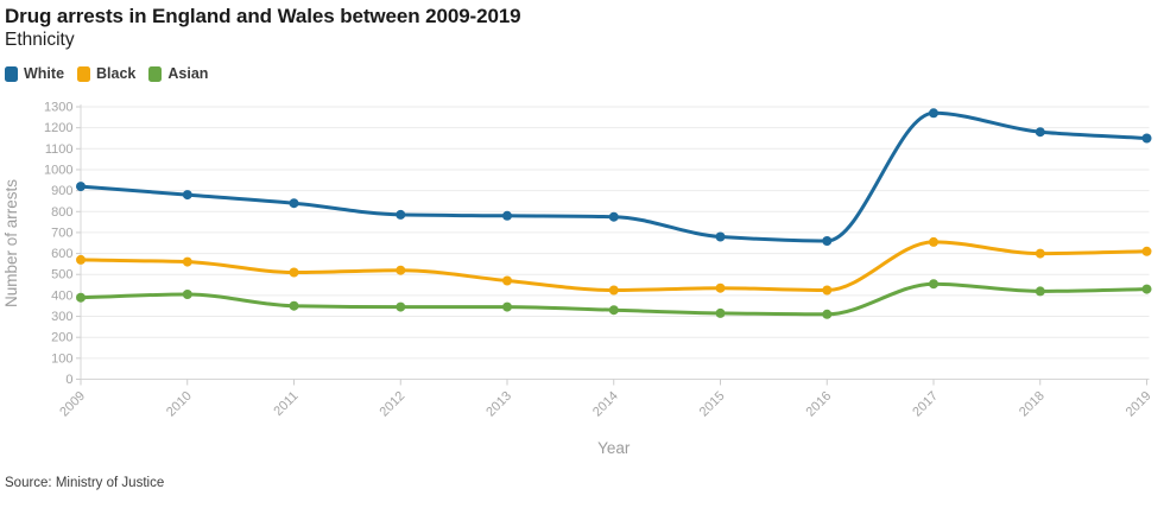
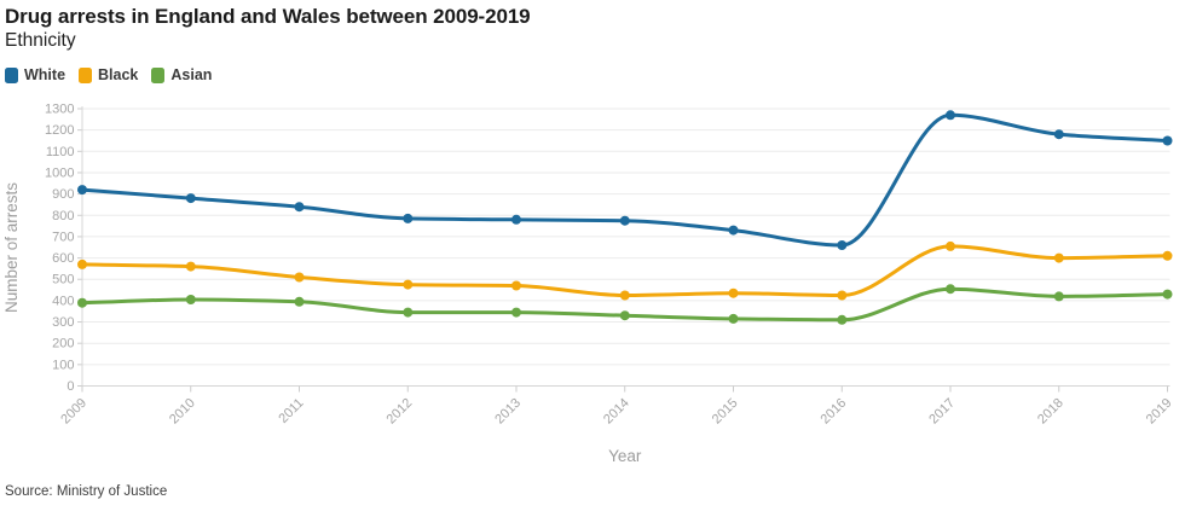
Asian/2011: 350 -> 400
Black/2012: 520 -> 480
White/2015: 680 -> 730
